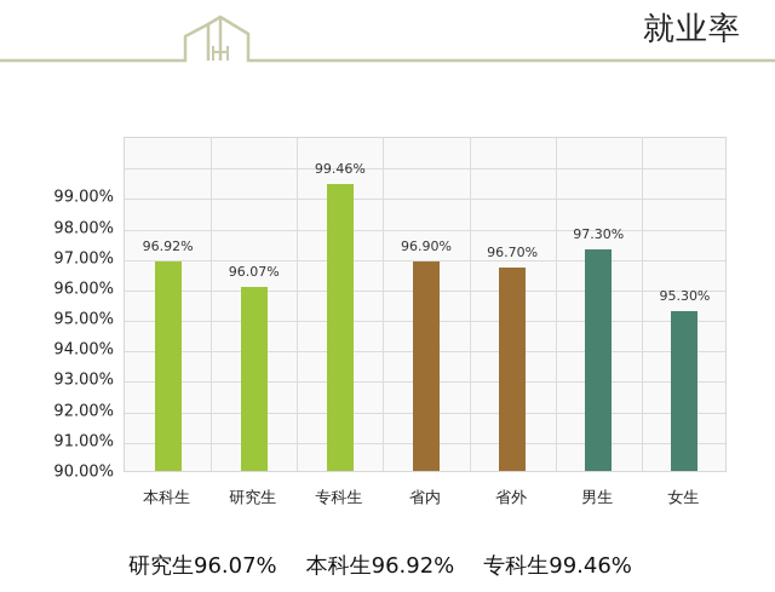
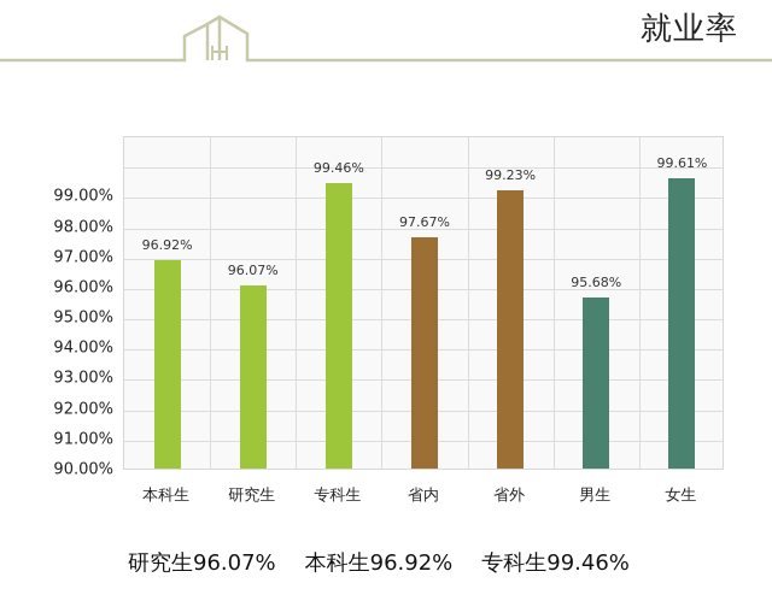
省内: 96.90% -> 97.67%
省外: 96.70% -> 99.23%
男生: 97.30% -> 95.68%
女生: 95.30% -> 99.61%
